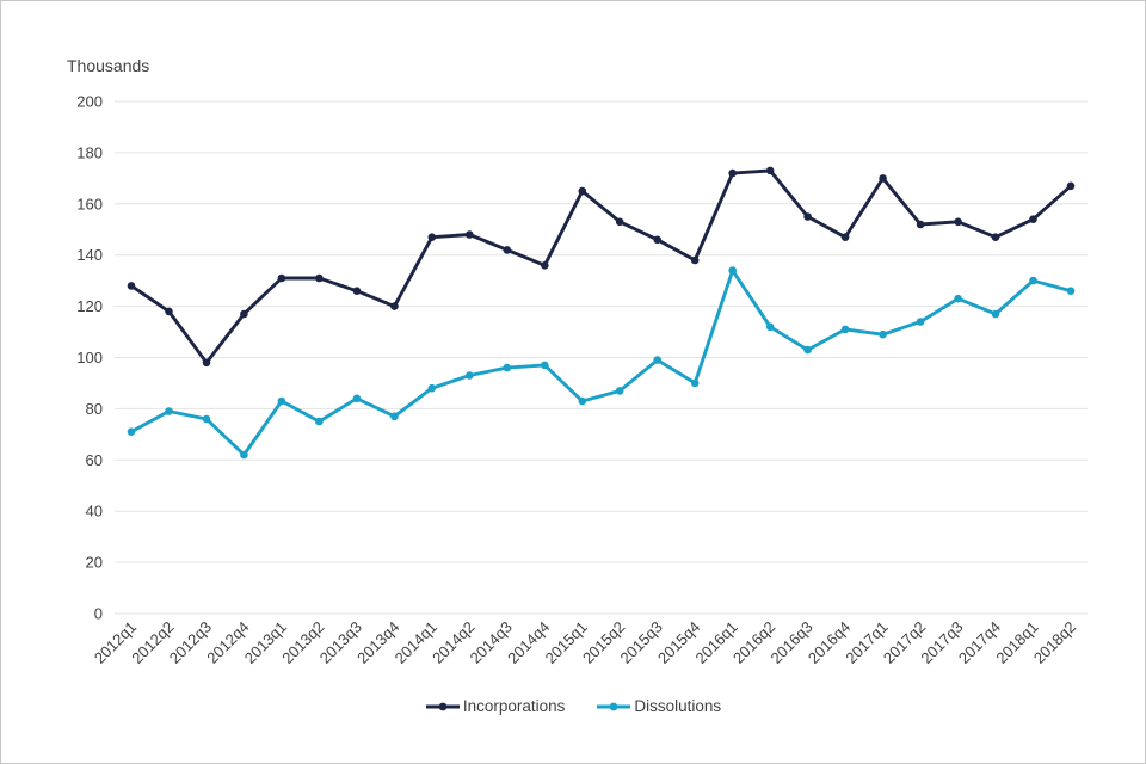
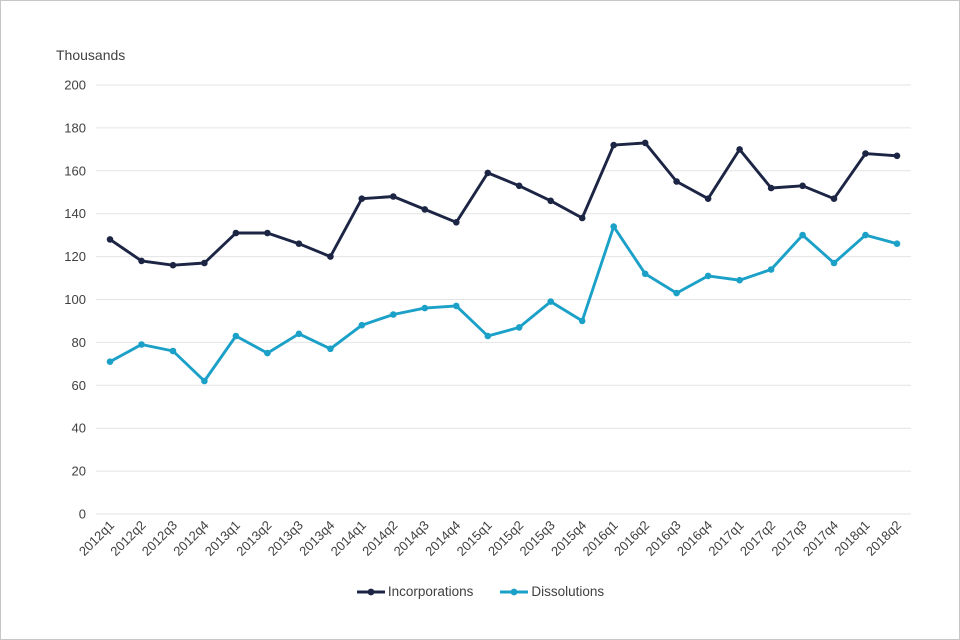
Incorporations/2012q3: 98 -> 116
Incorporations/2015q1: 165 -> 159
Dissolutions/2017q3: 123 -> 130
Incorporations/2018q1: 154 -> 168
